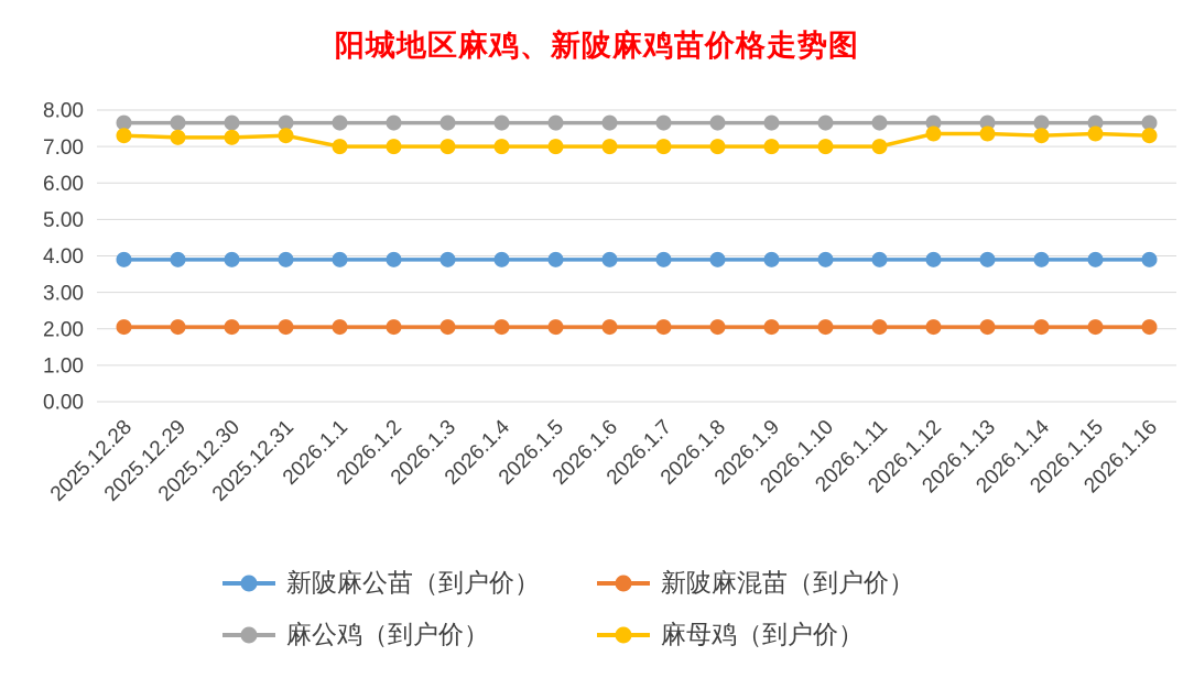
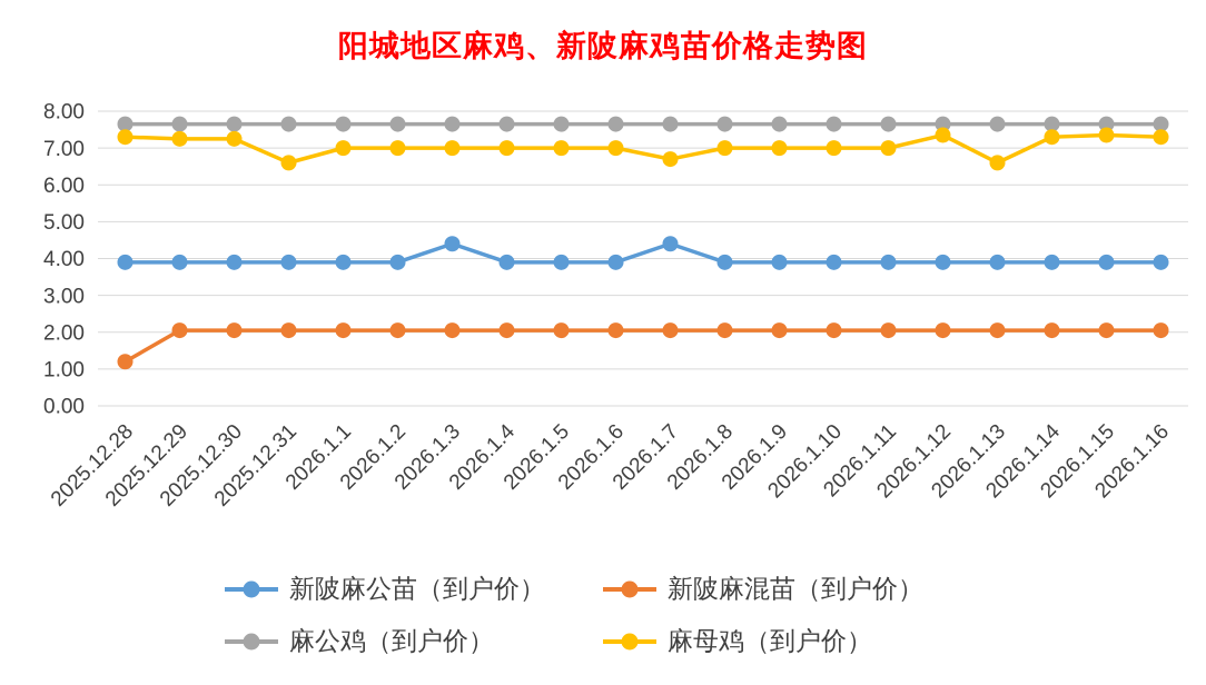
新陂麻混苗（到户价）/2025.12.28: 2.0 -> 1.2
麻母鸡（到户价）/2025.12.31: 7.3 -> 6.6
新陂麻公苗（到户价）/2026.1.3: 3.9 -> 4.4
新陂麻公苗（到户价）/2026.1.7: 3.9 -> 4.4
麻母鸡（到户价）/2026.1.7: 7.0 -> 6.7
麻母鸡（到户价）/2026.1.13: 7.3 -> 6.6
